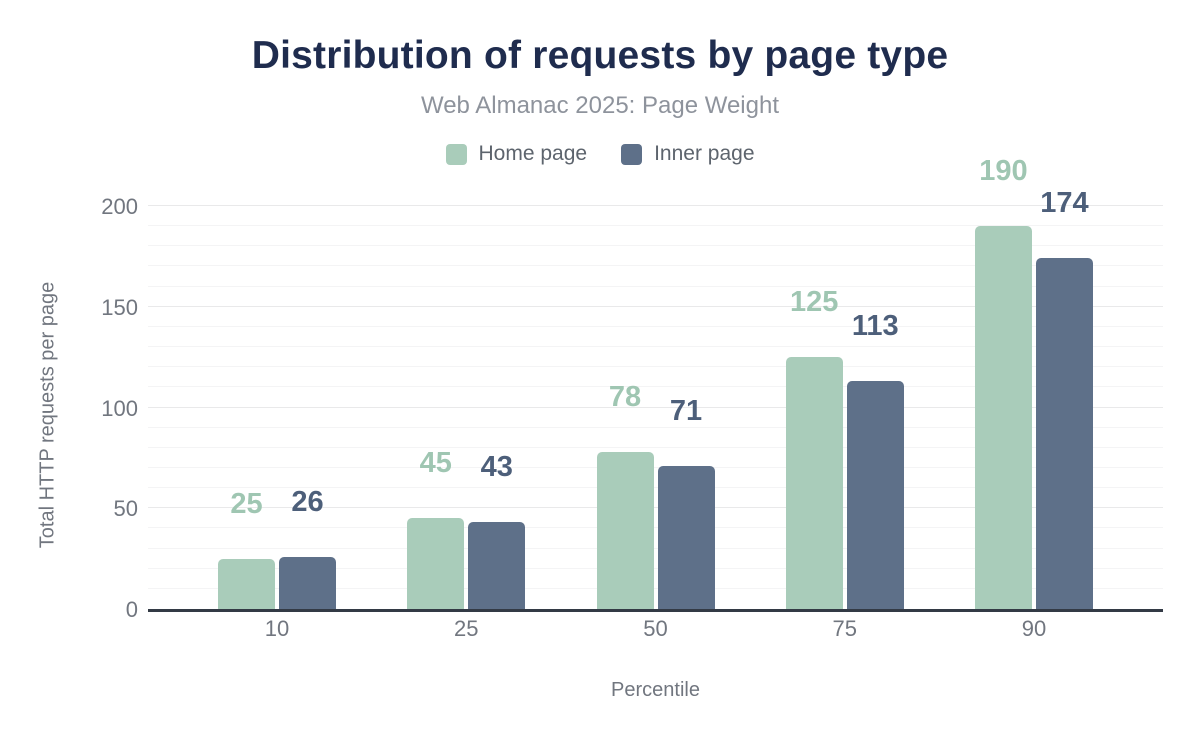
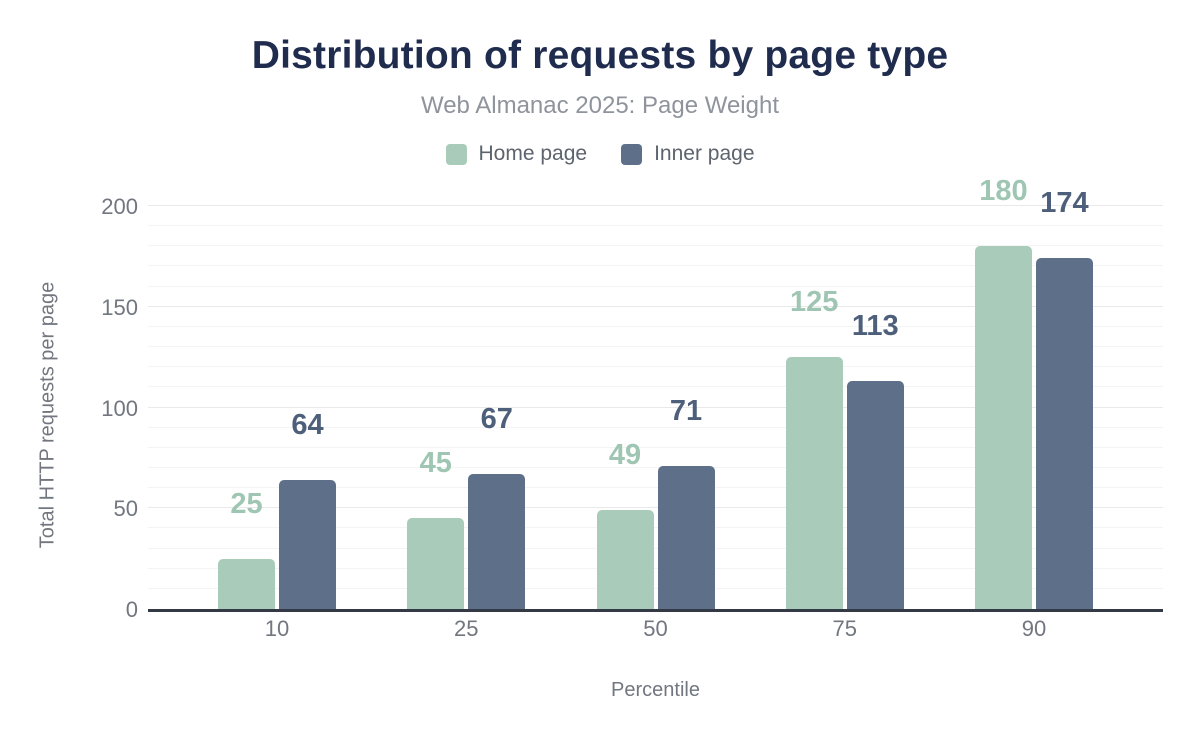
Inner page/10: 26 -> 64
Inner page/25: 43 -> 67
Home page/50: 78 -> 49
Home page/90: 190 -> 180
